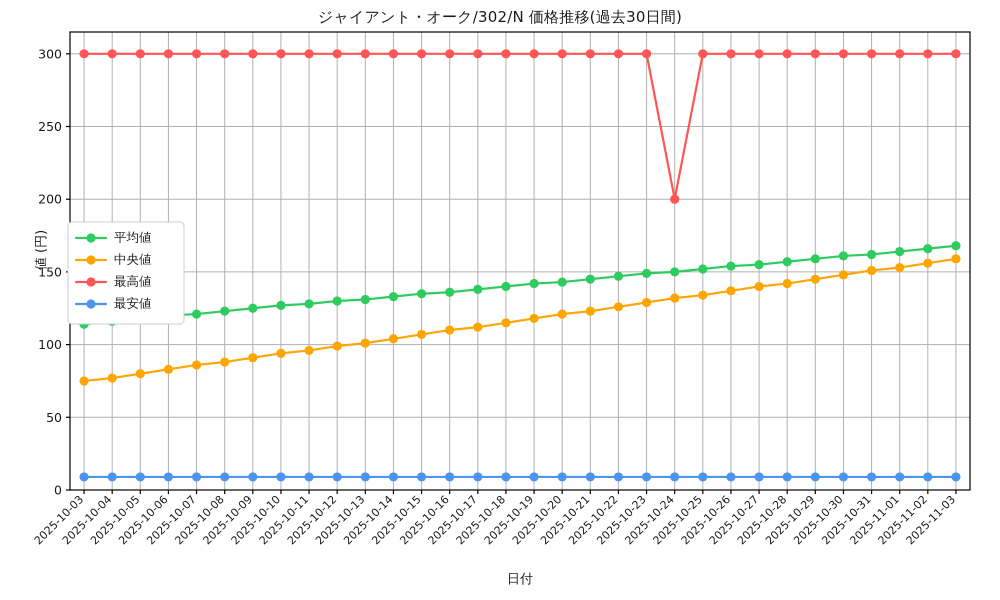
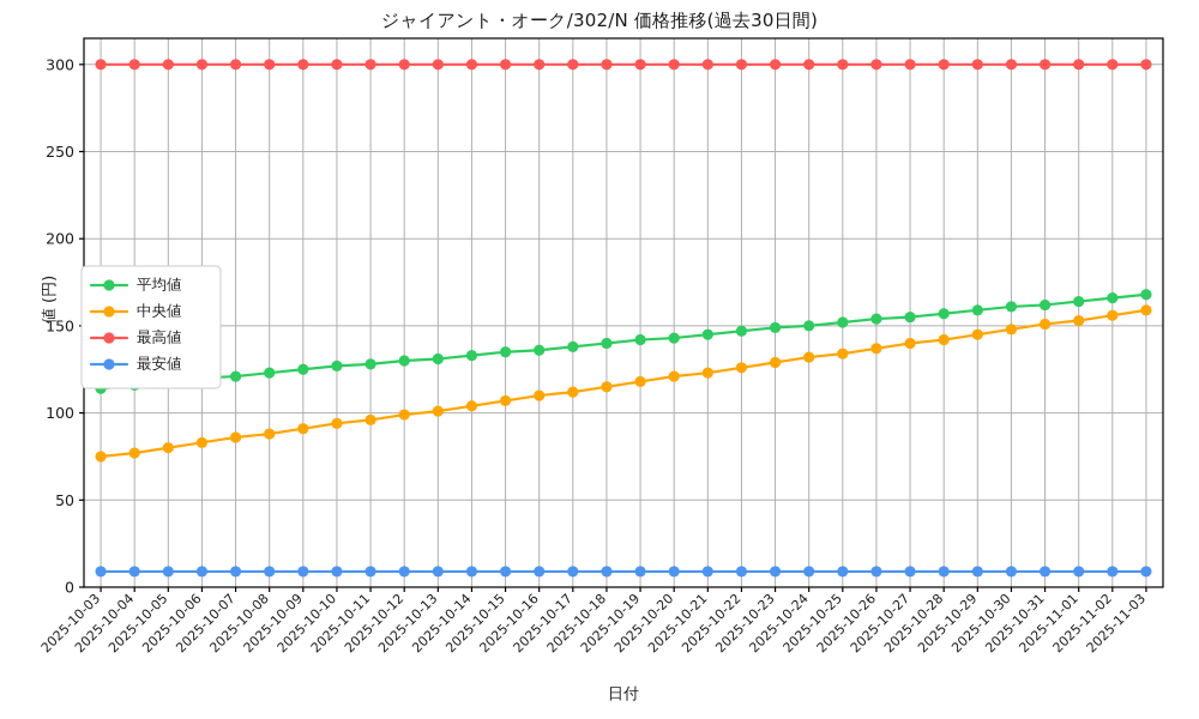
最高値/2025-10-24: 200 -> 300
